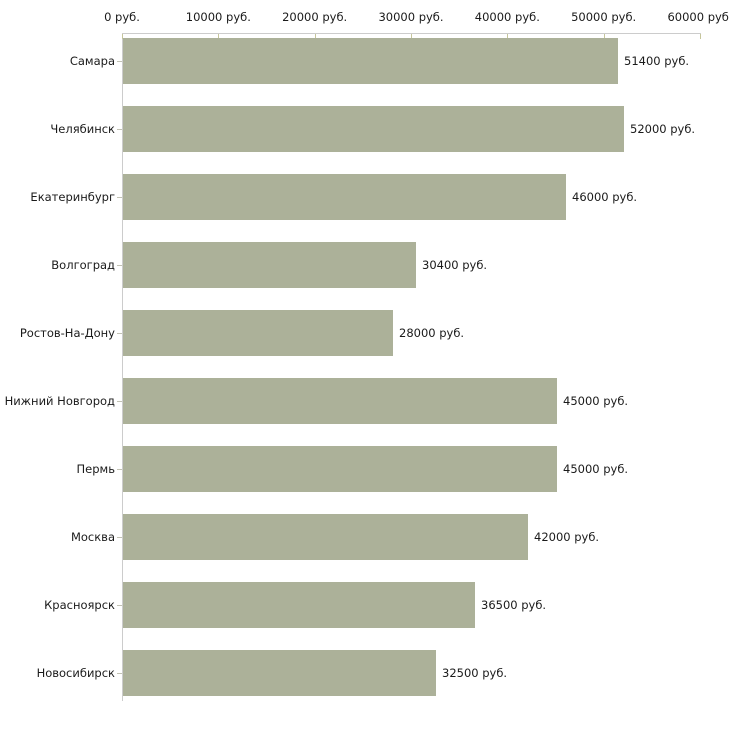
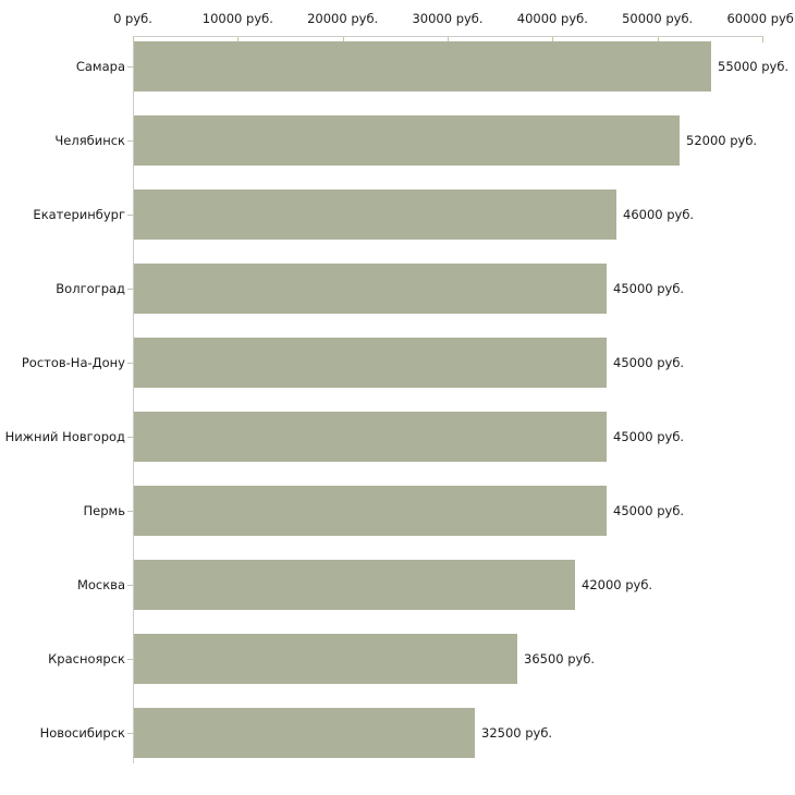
Самара: 51400 -> 55000
Волгоград: 30400 -> 45000
Ростов-На-Дону: 28000 -> 45000
